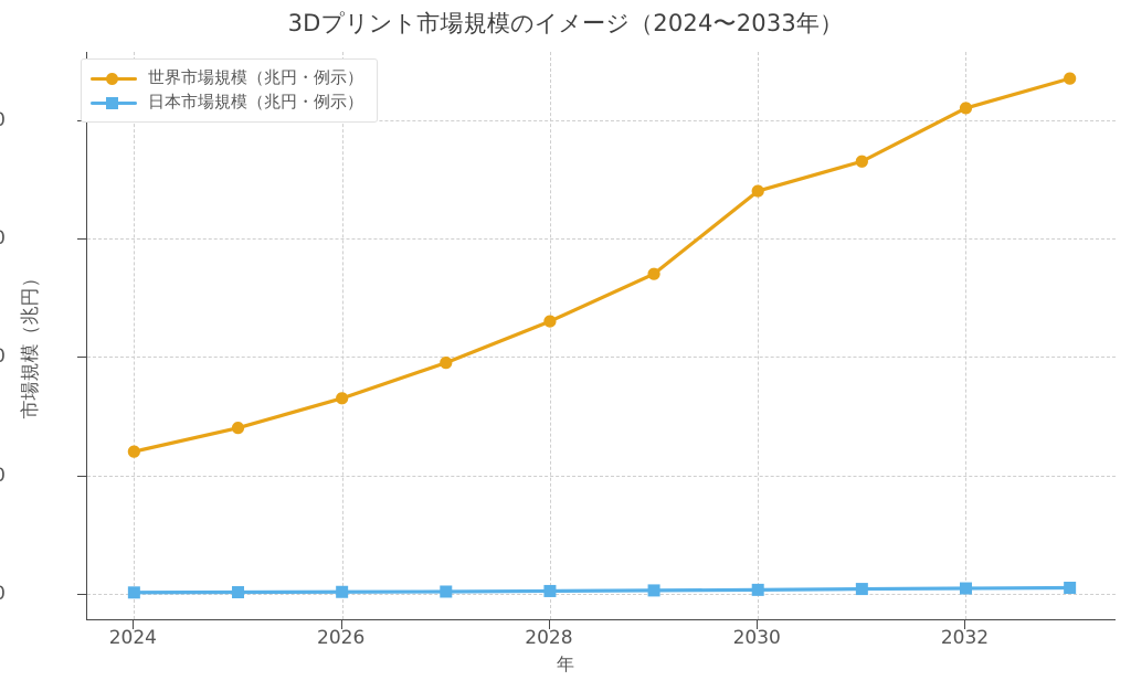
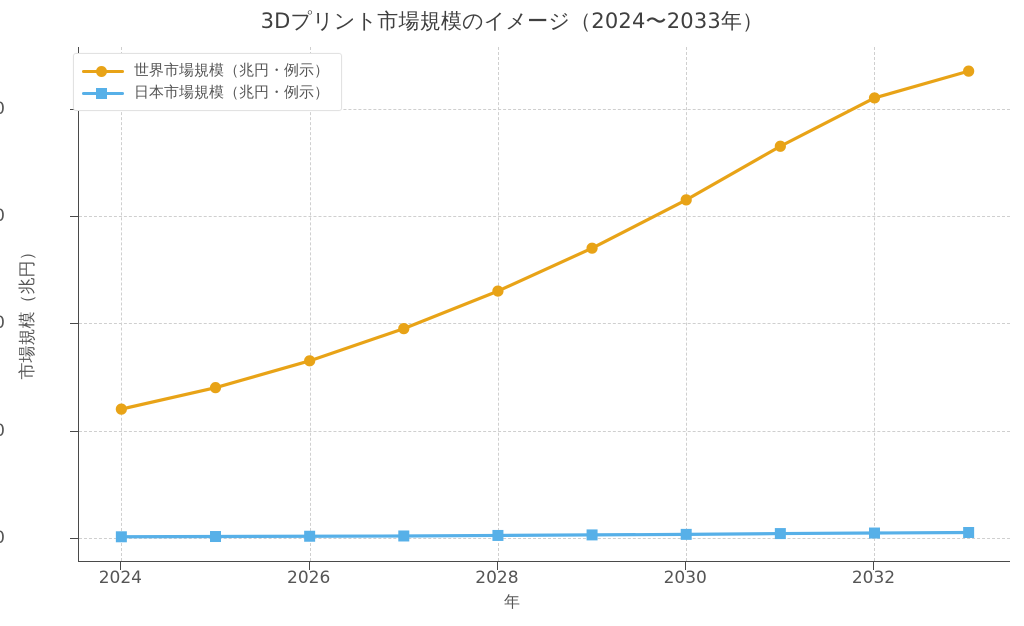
世界市場規模（兆円・例示）/2030: 68 -> 63
